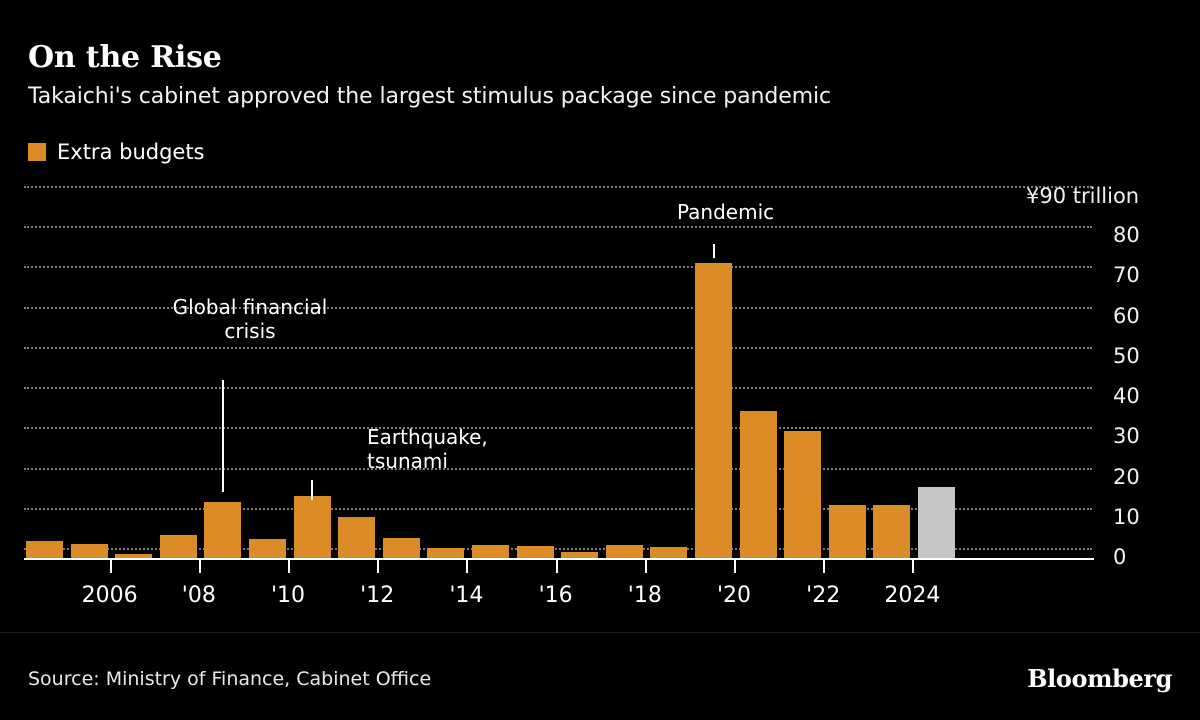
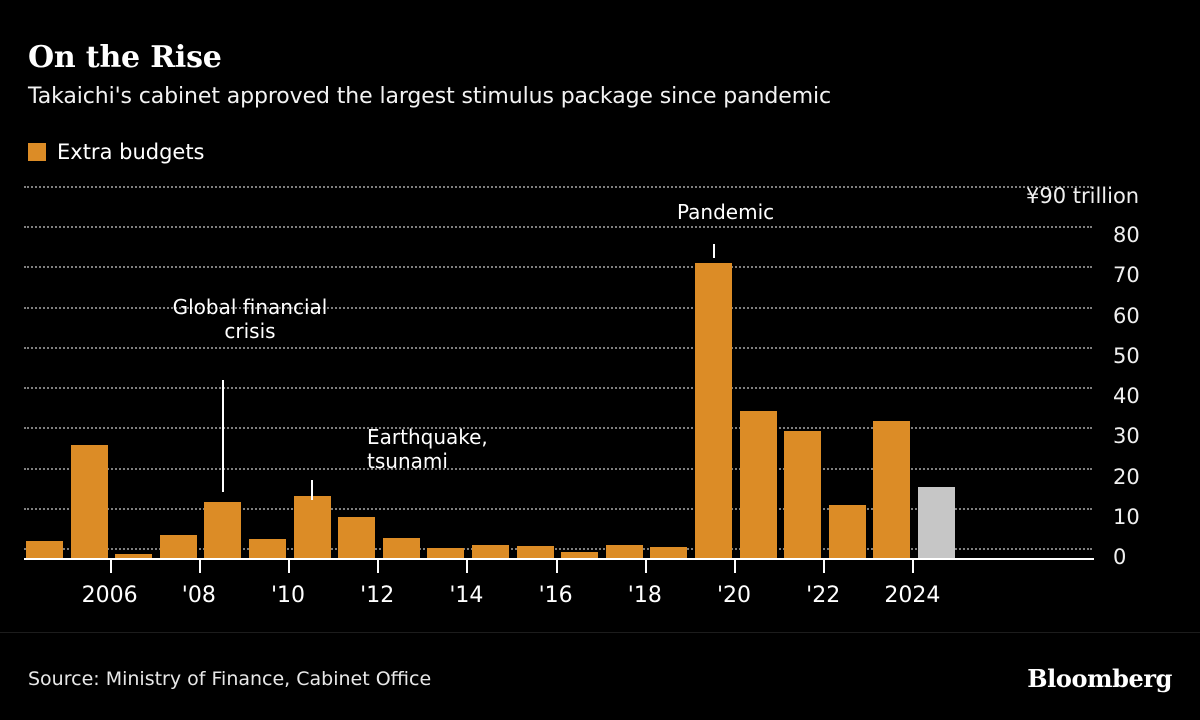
2006: 4 -> 28
2024: 13 -> 34
